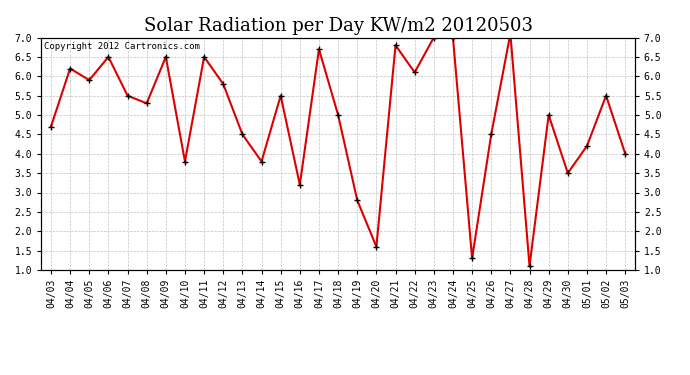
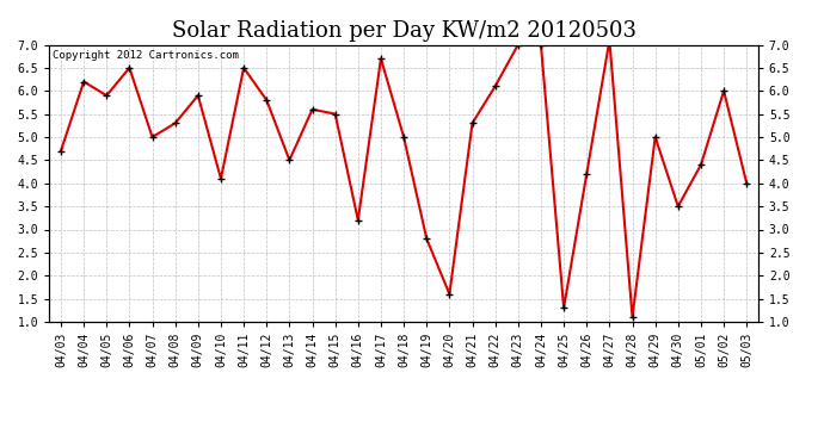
04/07: 5.5 -> 5.0
04/09: 6.5 -> 5.9
04/10: 3.8 -> 4.1
04/14: 3.8 -> 5.6
04/21: 6.8 -> 5.3
04/26: 4.5 -> 4.2
05/01: 4.2 -> 4.4
05/02: 5.5 -> 6.0
